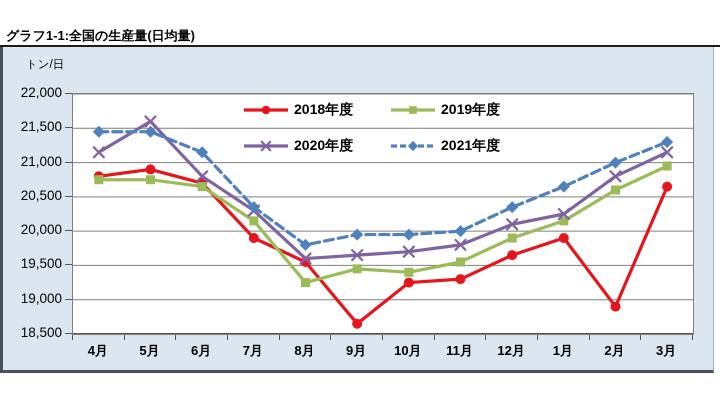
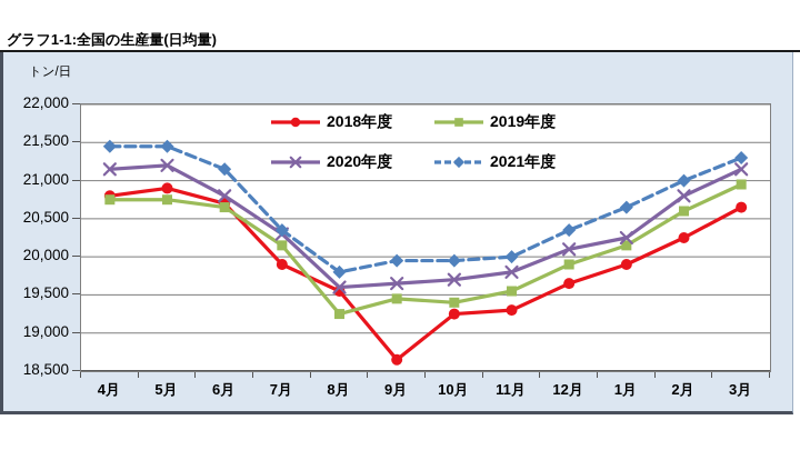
2020年度/5月: 21600 -> 21200
2018年度/2月: 18900 -> 20200
